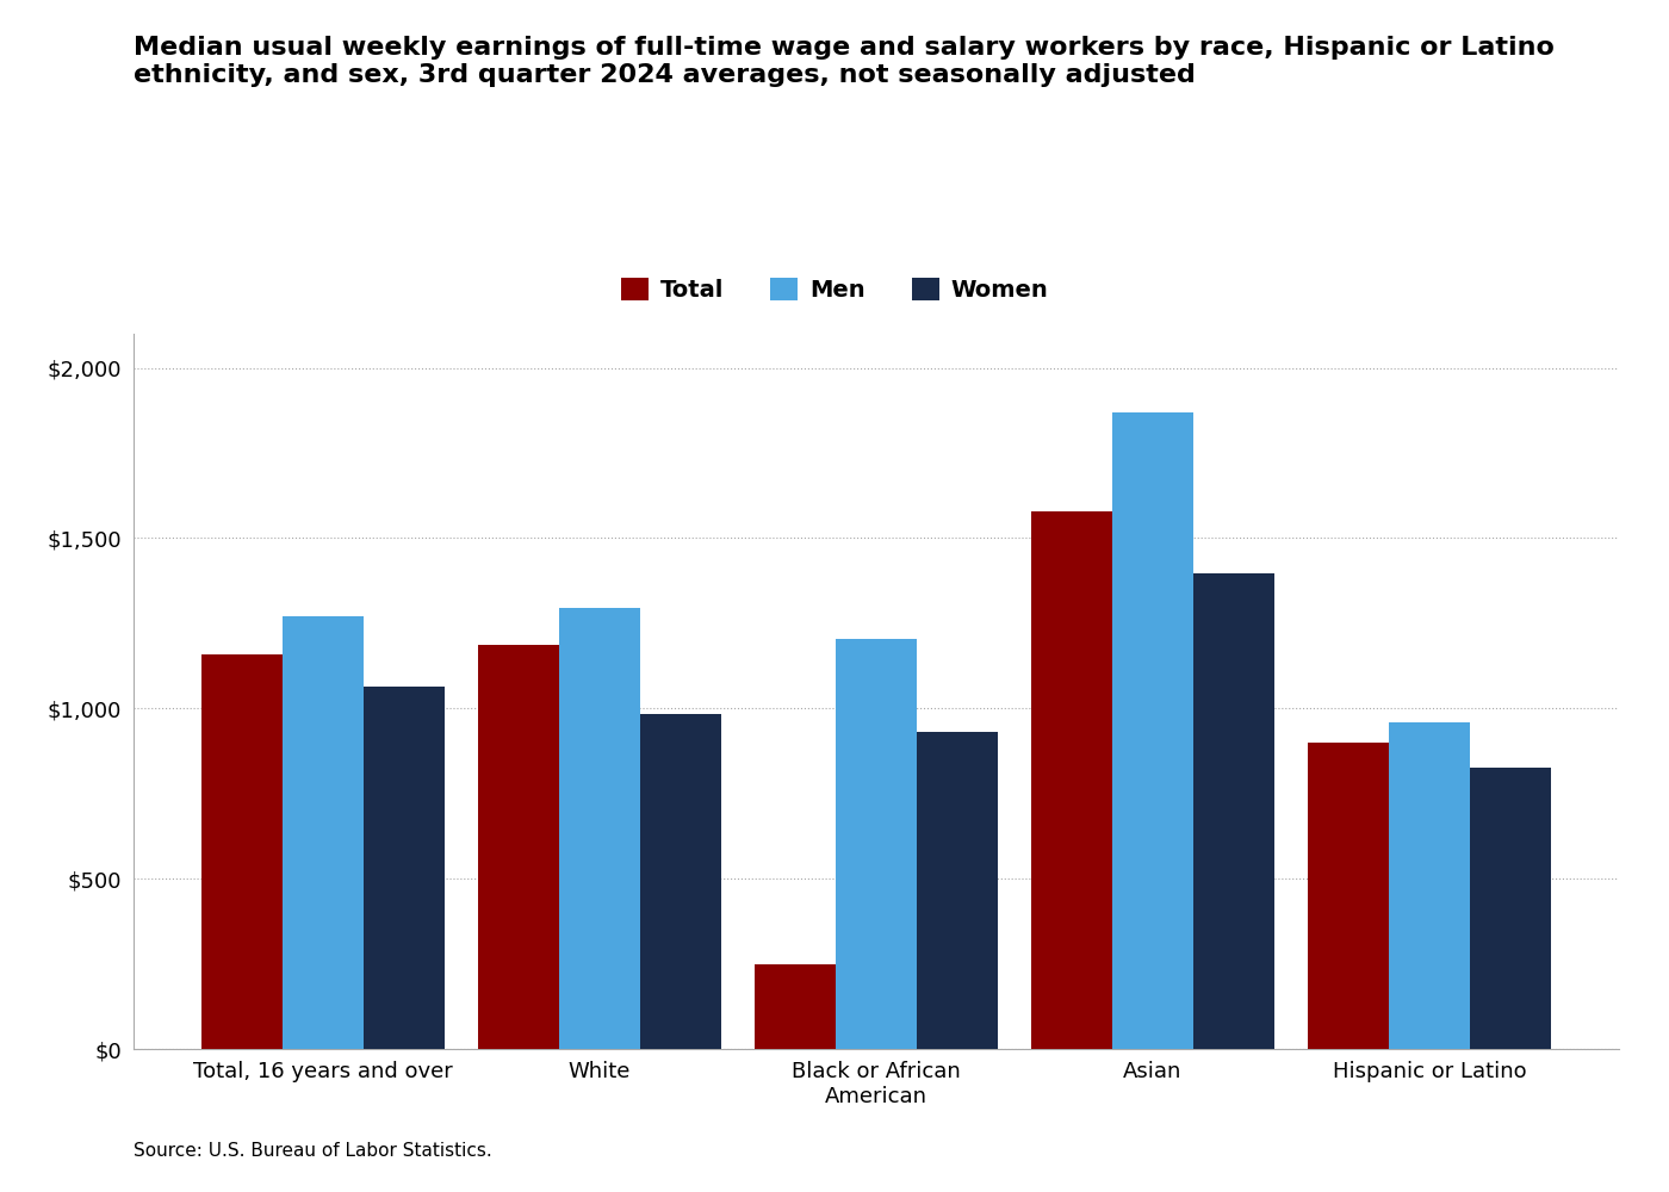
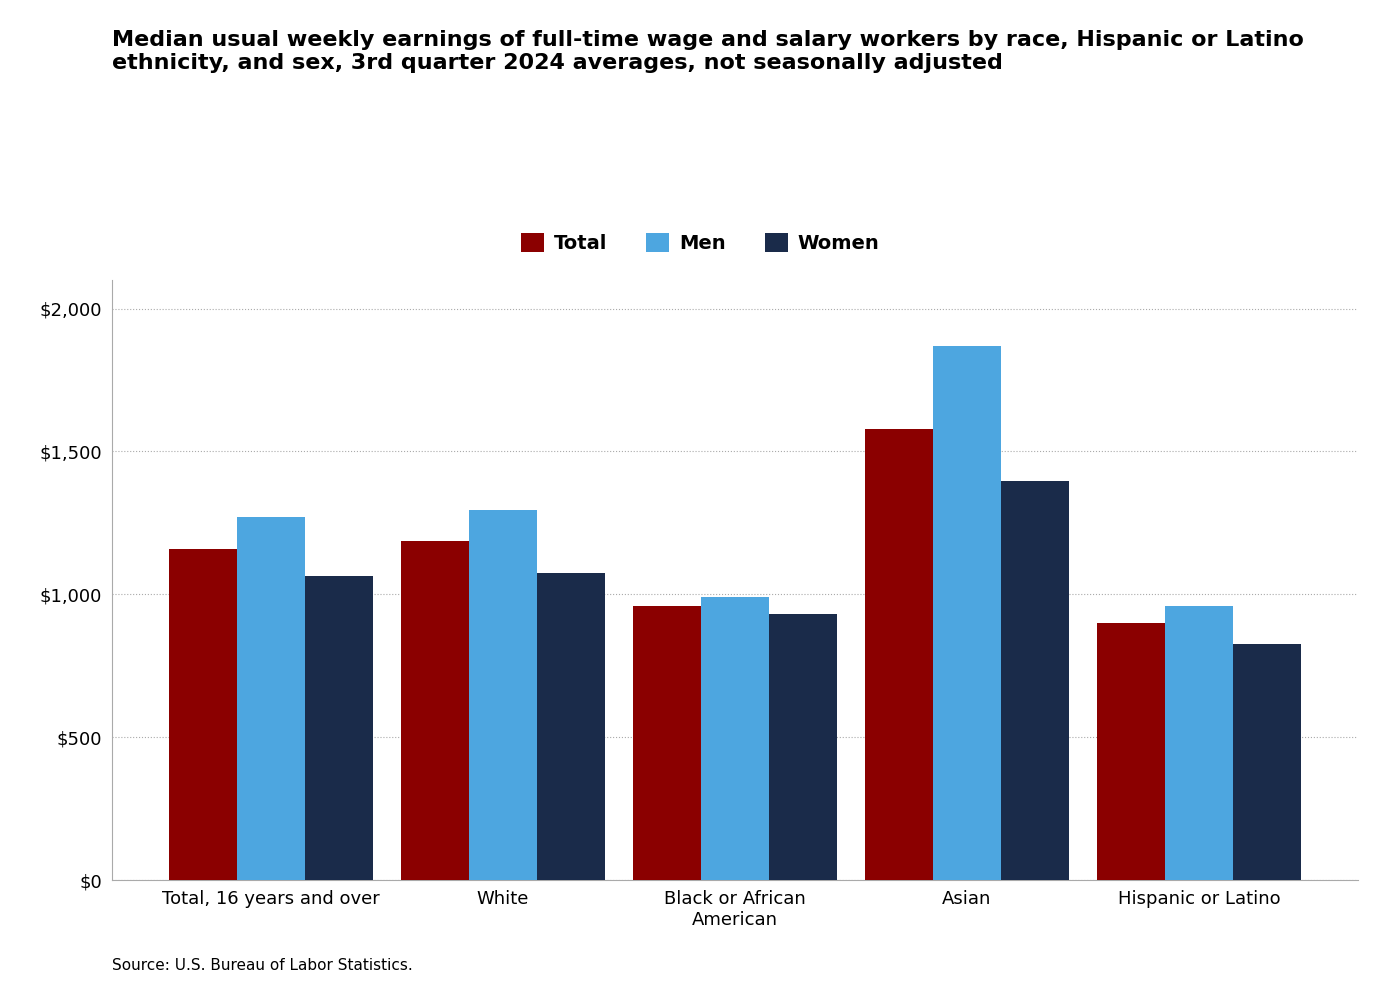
Women/White: $985 -> $1,075
Total/Black or African American: $250 -> $960
Men/Black or African American: $1,205 -> $990
